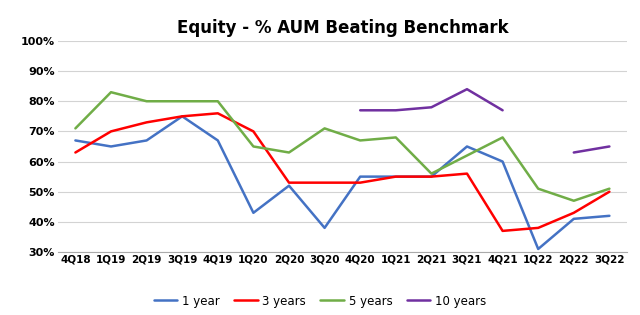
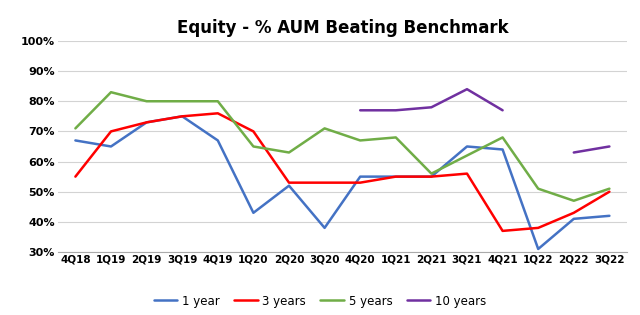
3 years/4Q18: 63% -> 55%
1 year/2Q19: 67% -> 73%
1 year/4Q21: 60% -> 64%
